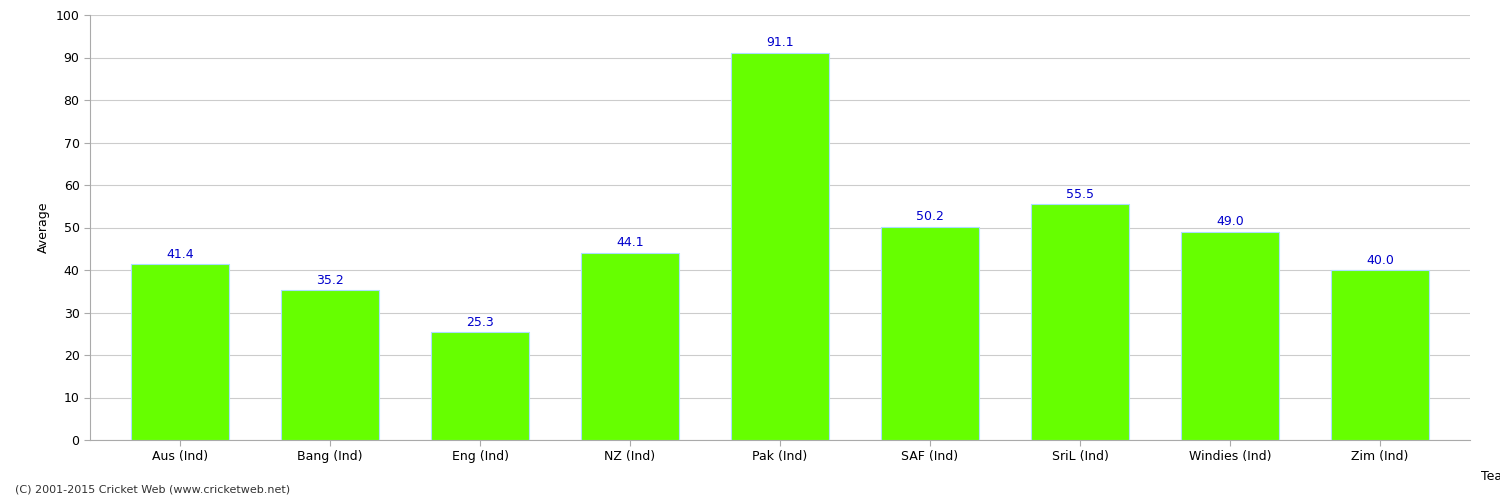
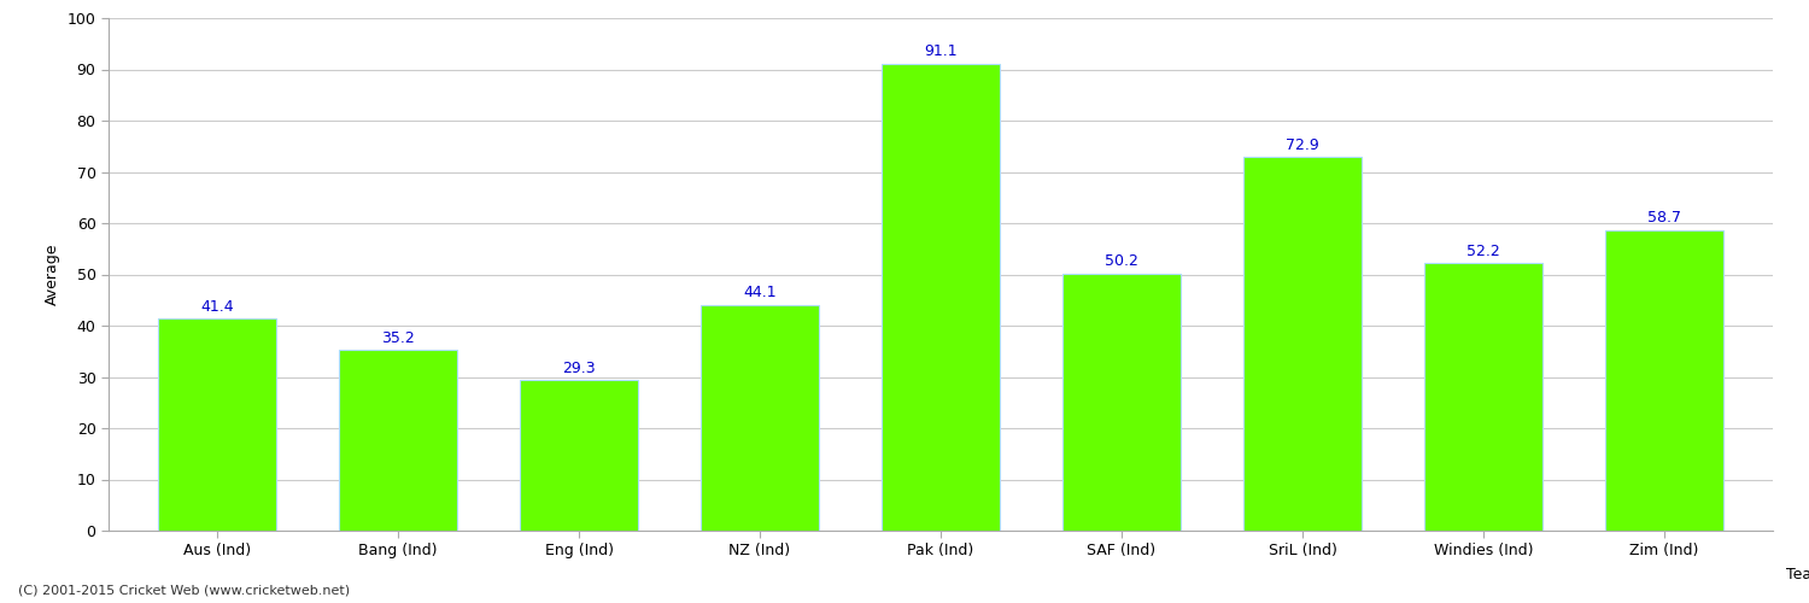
Eng (Ind): 25.3 -> 29.3
SriL (Ind): 55.5 -> 72.9
Windies (Ind): 49.0 -> 52.2
Zim (Ind): 40.0 -> 58.7
